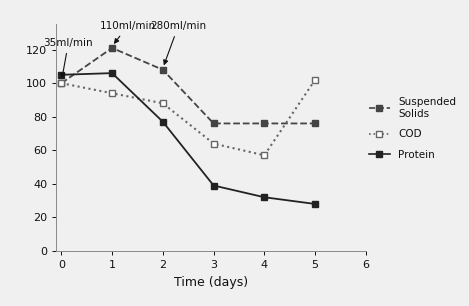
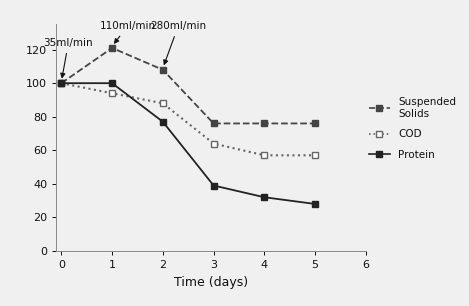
Protein/0: 105 -> 100
Protein/1: 106 -> 100
COD/5: 102 -> 57
